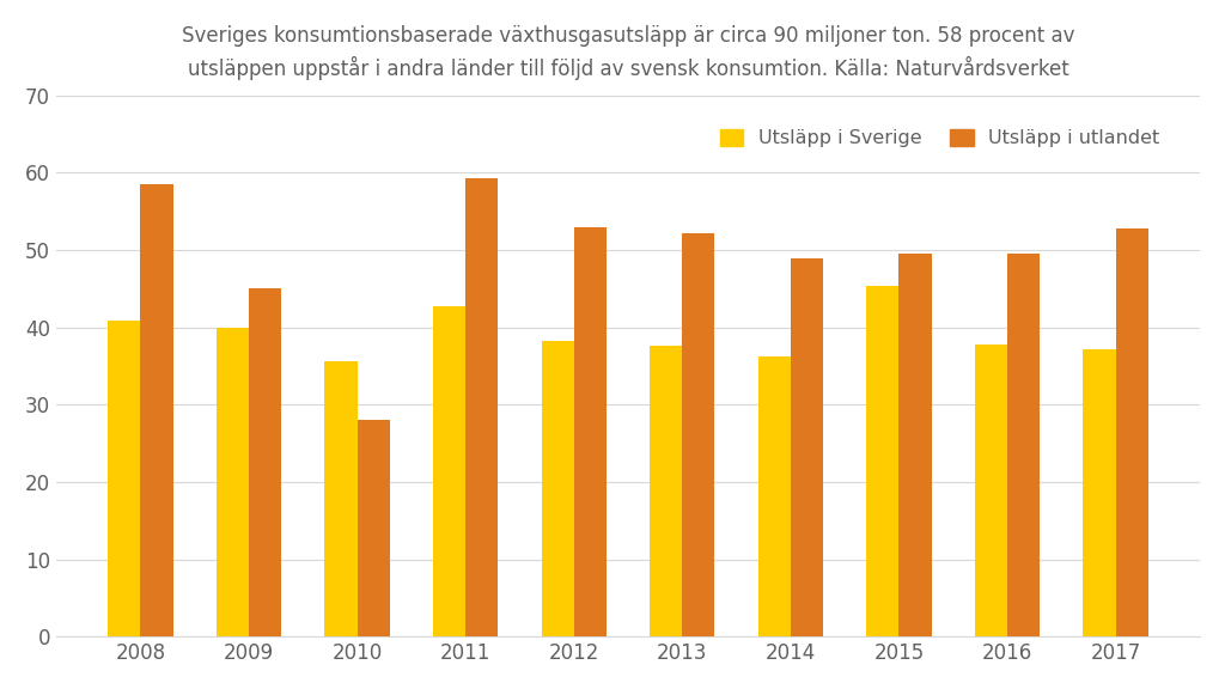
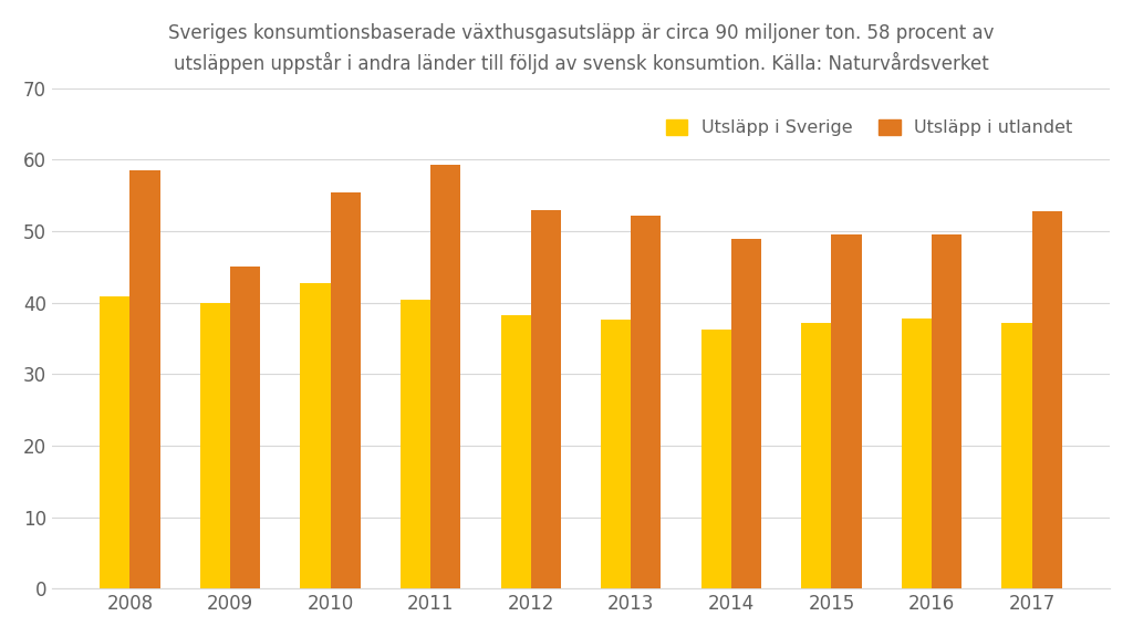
Utsläpp i Sverige/2010: 35.6 -> 42.7
Utsläpp i utlandet/2010: 28.0 -> 55.4
Utsläpp i Sverige/2011: 42.8 -> 40.4
Utsläpp i Sverige/2015: 45.4 -> 37.2
